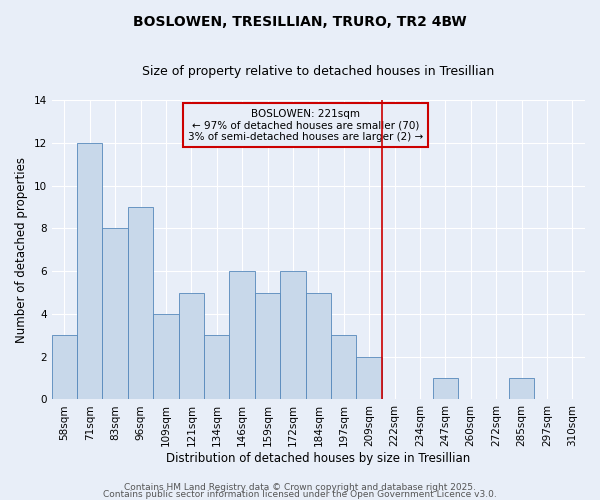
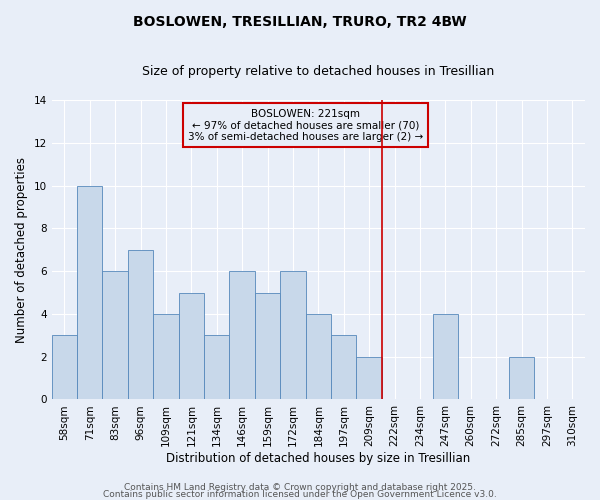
71sqm: 12 -> 10
83sqm: 8 -> 6
96sqm: 9 -> 7
184sqm: 5 -> 4
247sqm: 1 -> 4
285sqm: 1 -> 2
